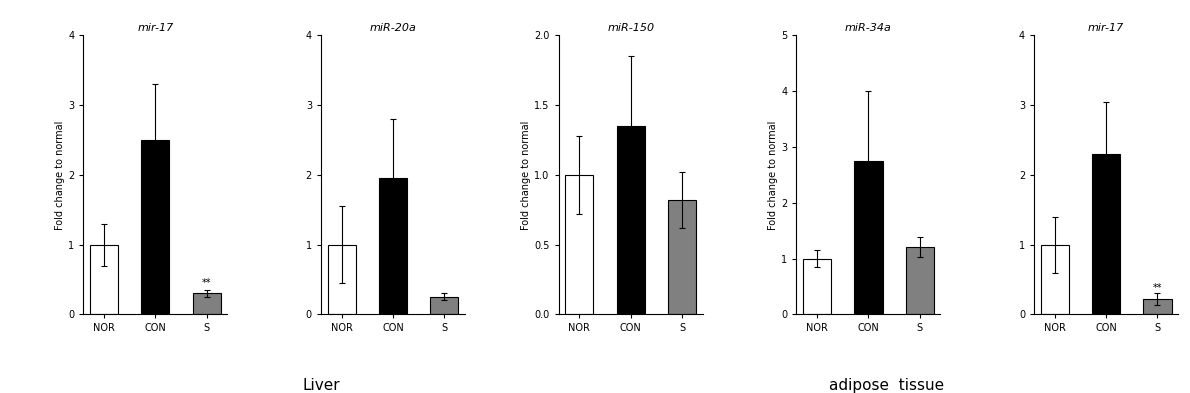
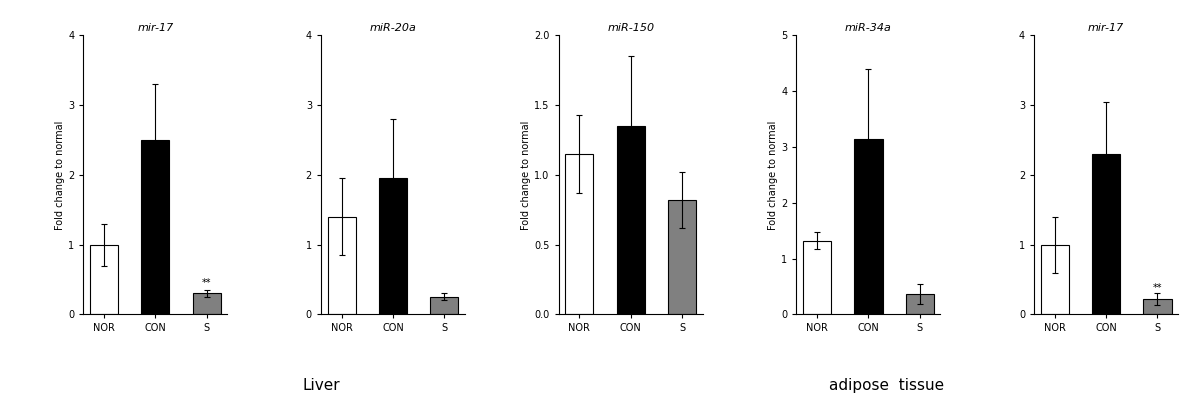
miR-20a/NOR: 1.00 -> 1.40
miR-150/NOR: 1.00 -> 1.15
miR-34a/NOR: 1.00 -> 1.32
miR-34a/CON: 2.75 -> 3.14
miR-34a/S: 1.20 -> 0.36
